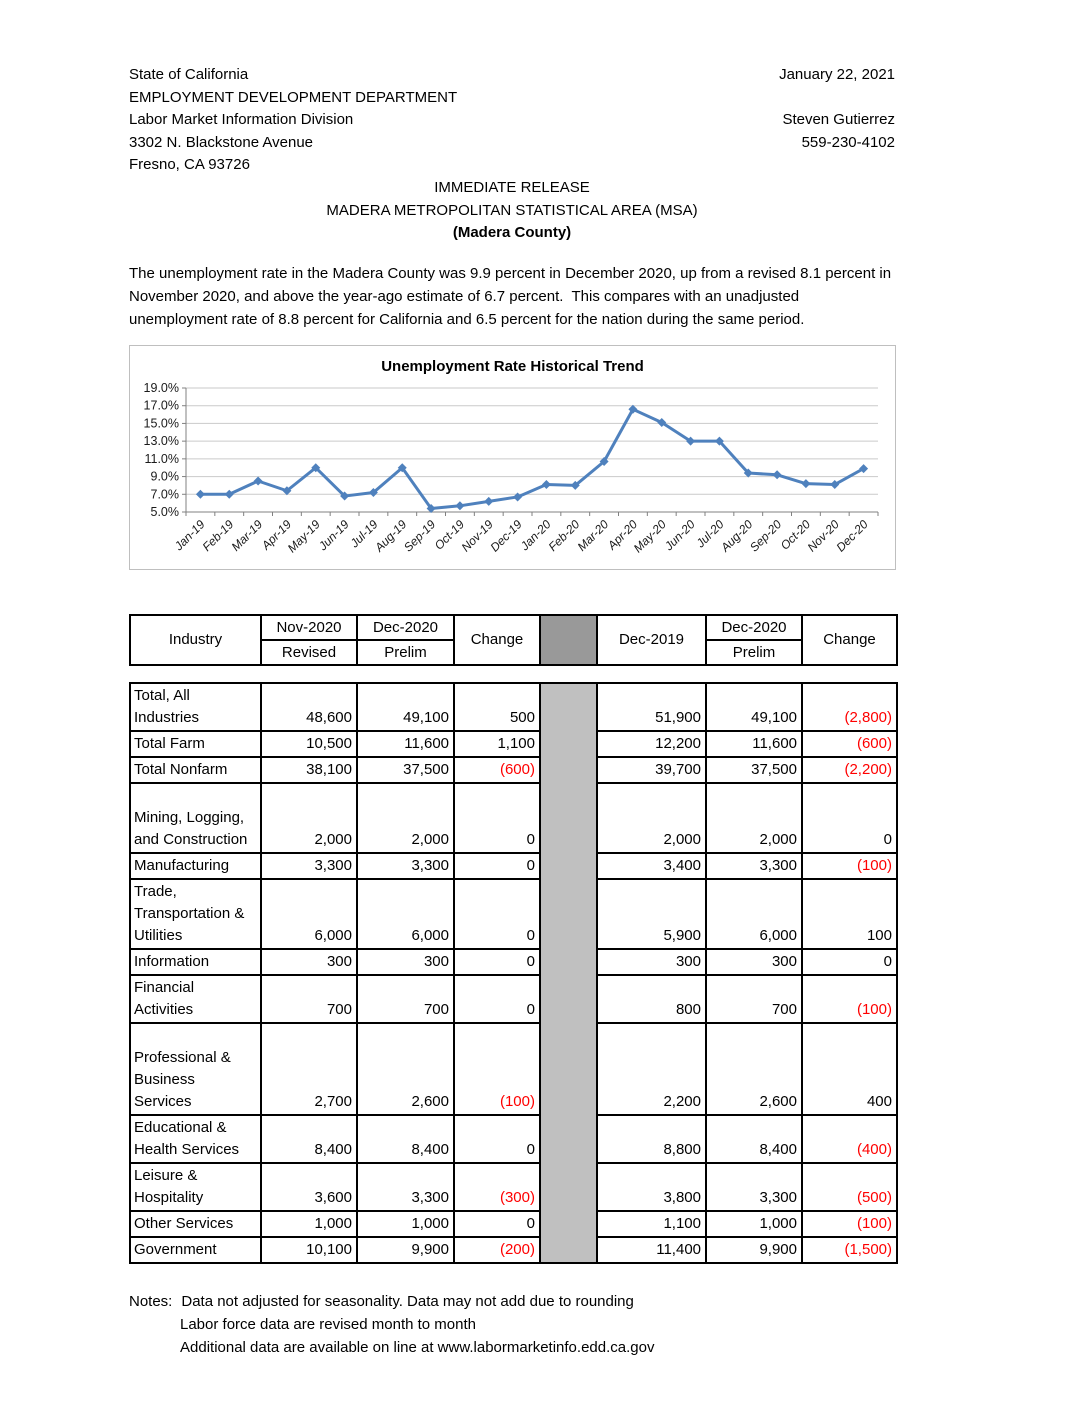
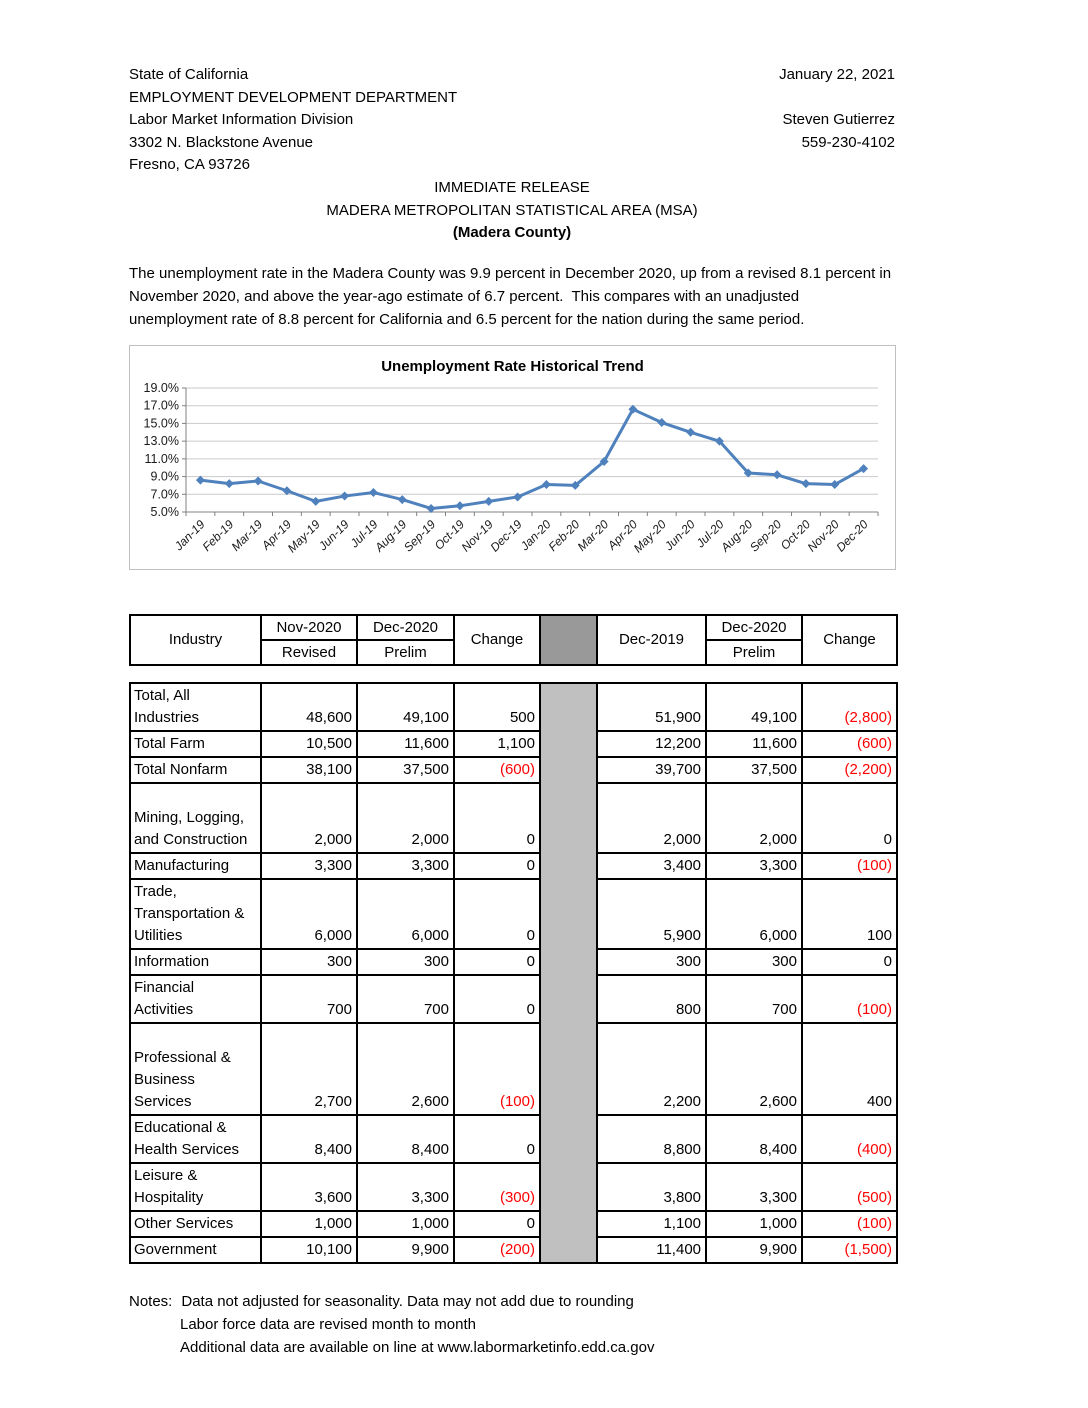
Jan-19: 7% -> 9%
Feb-19: 7% -> 8%
May-19: 10% -> 6%
Aug-19: 10% -> 6%
Jun-20: 13% -> 14%
